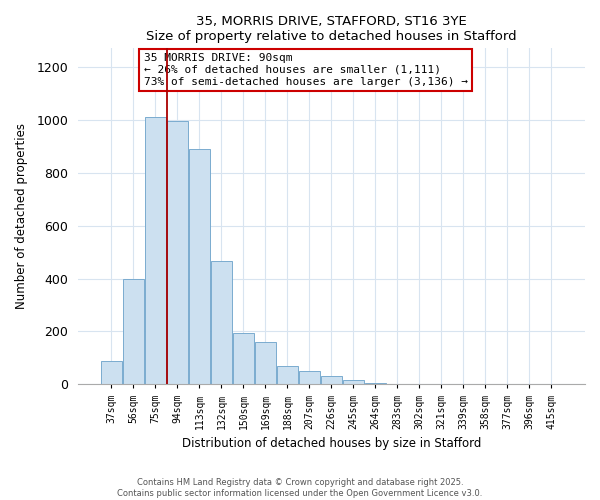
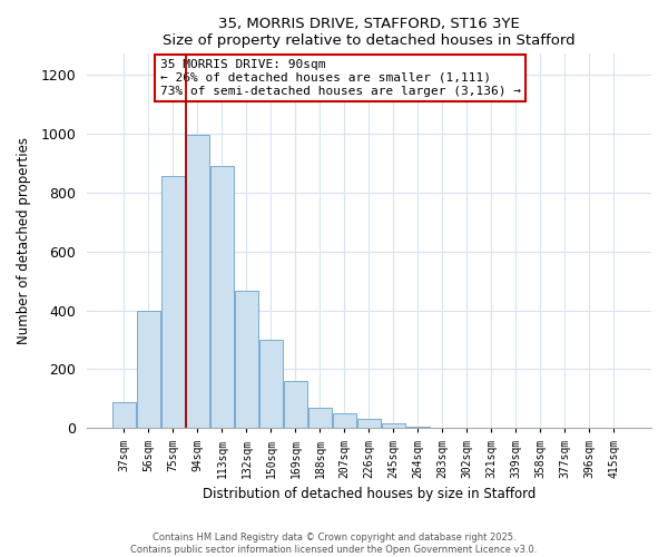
75sqm: 1010 -> 855
150sqm: 195 -> 300
